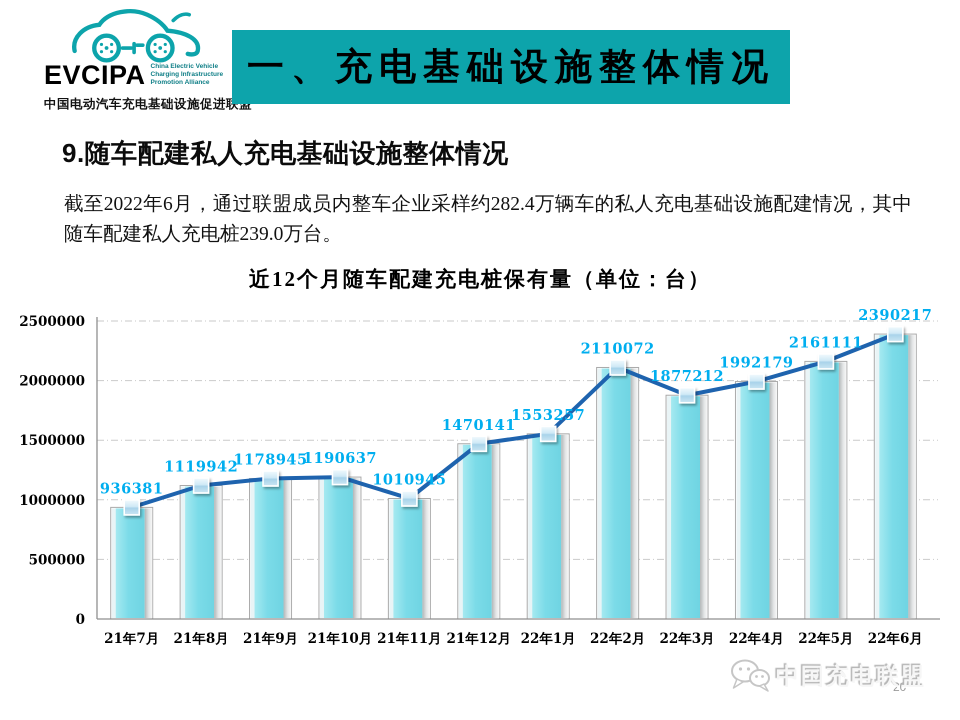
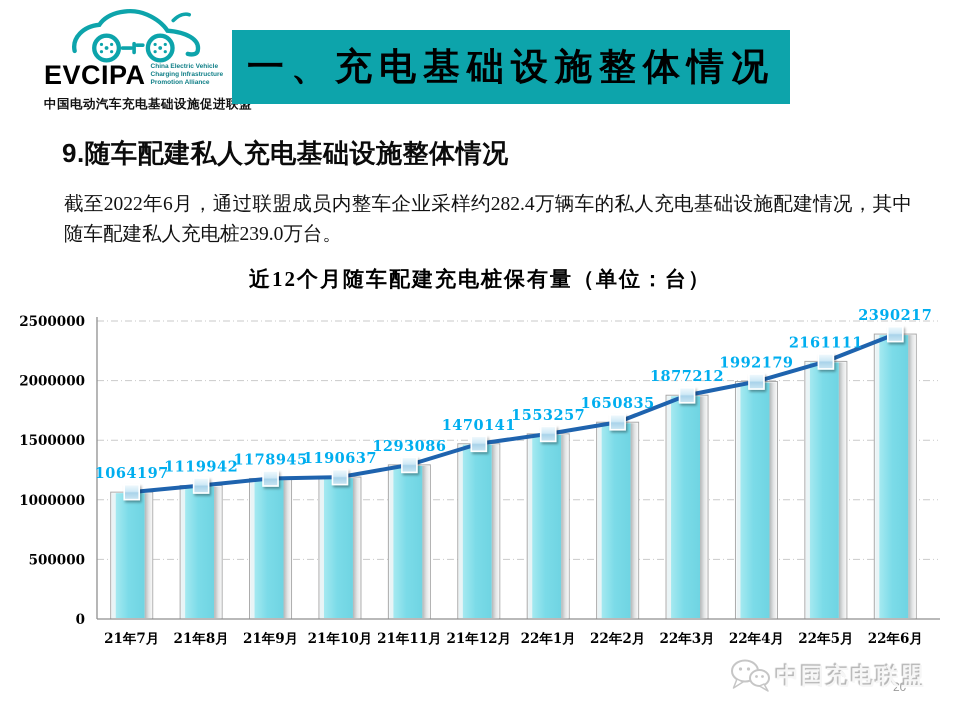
21年7月: 936381 -> 1064197
21年11月: 1010945 -> 1293086
22年2月: 2110072 -> 1650835
